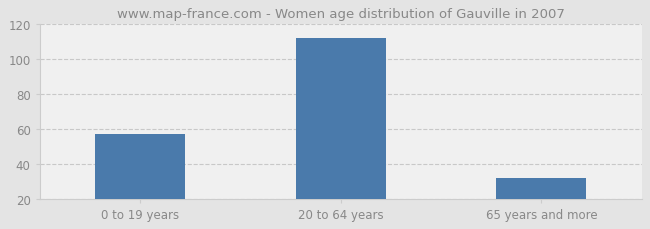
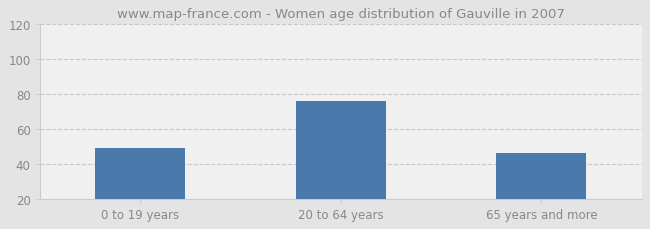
0 to 19 years: 57 -> 49
20 to 64 years: 112 -> 76
65 years and more: 32 -> 46
